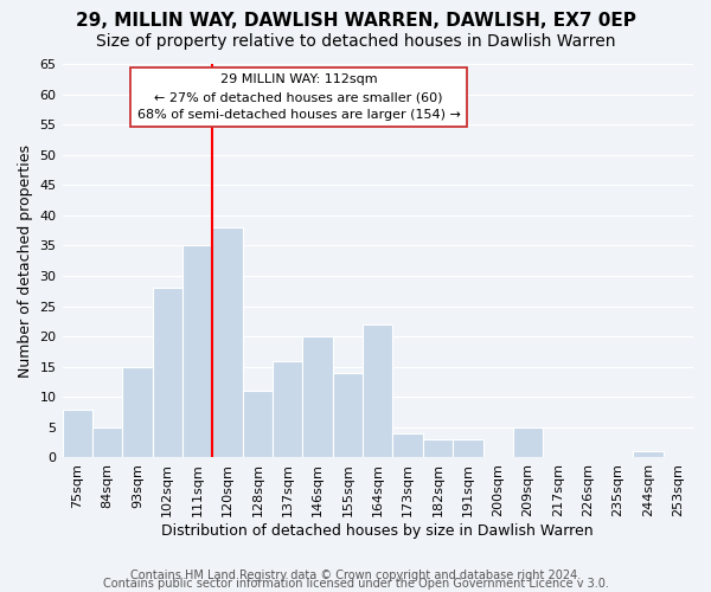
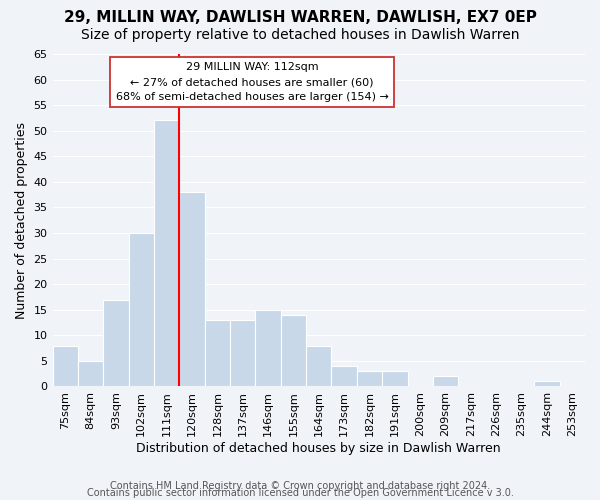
93sqm: 15 -> 17
102sqm: 28 -> 30
111sqm: 35 -> 52
128sqm: 11 -> 13
137sqm: 16 -> 13
146sqm: 20 -> 15
164sqm: 22 -> 8
209sqm: 5 -> 2
